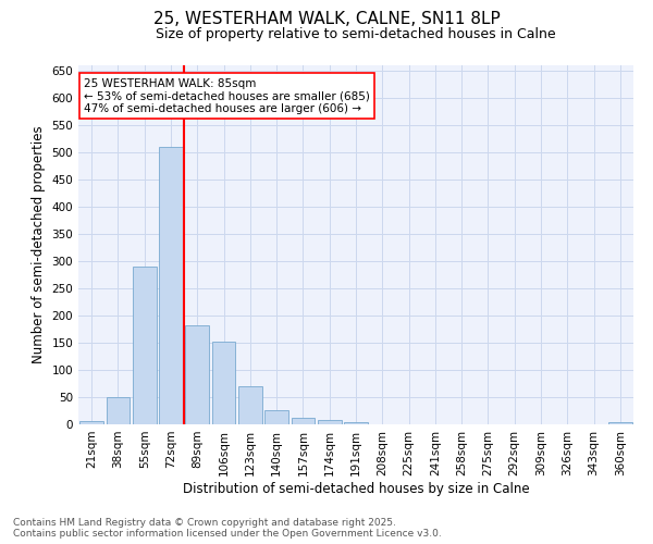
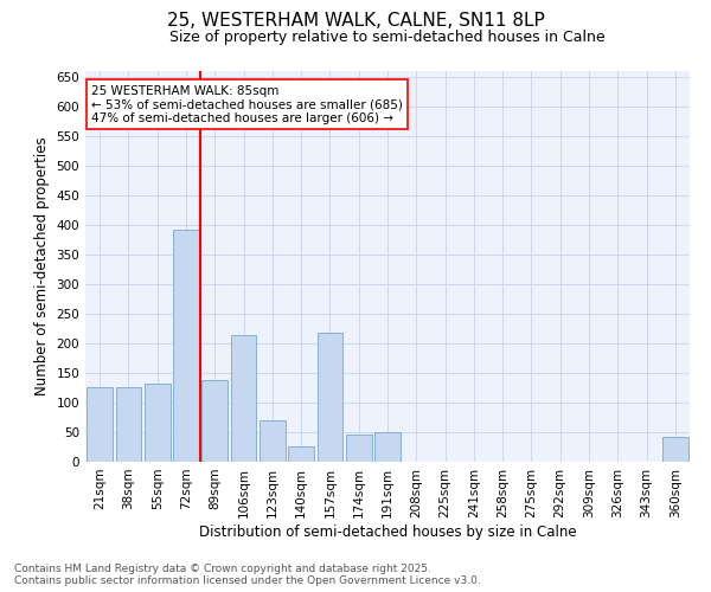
21sqm: 7 -> 126
38sqm: 50 -> 126
55sqm: 290 -> 132
72sqm: 510 -> 392
89sqm: 183 -> 138
106sqm: 152 -> 214
157sqm: 12 -> 218
174sqm: 8 -> 46
191sqm: 5 -> 50
360sqm: 5 -> 42
